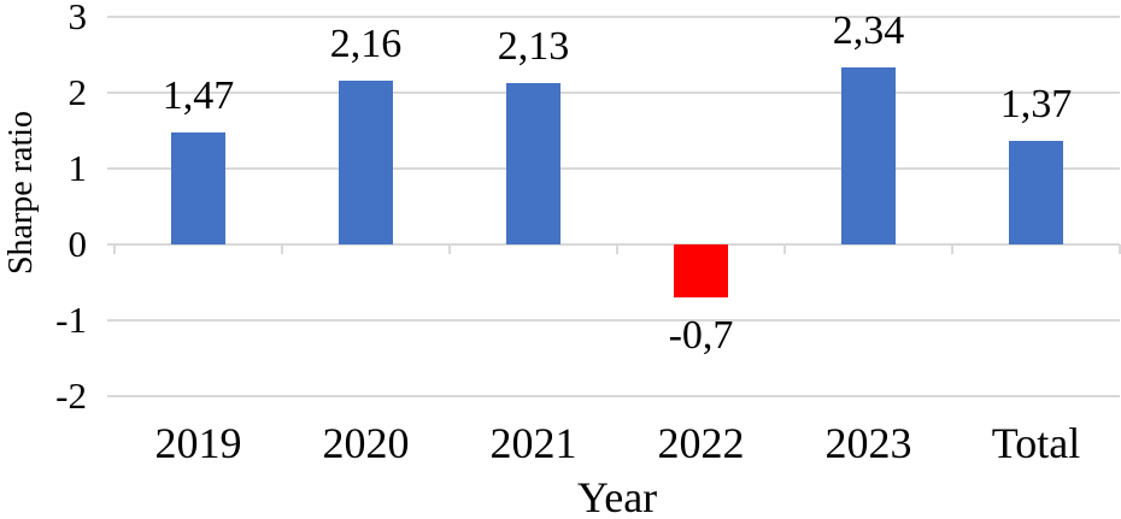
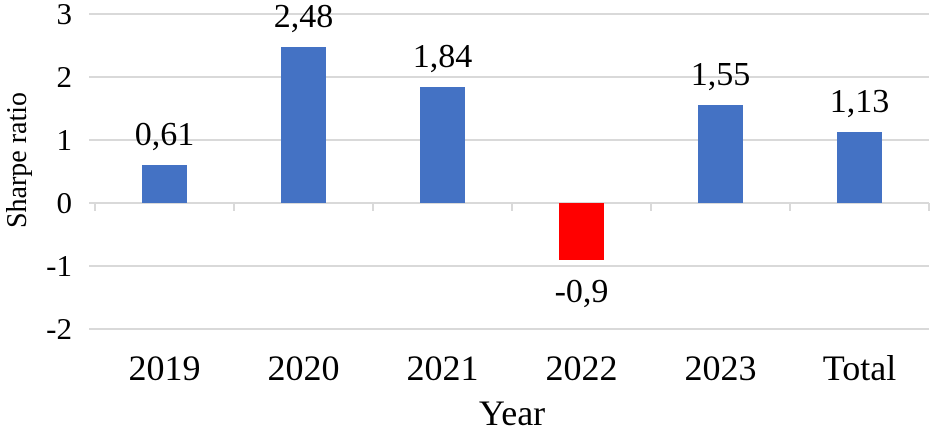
2019: 1,47 -> 0,61
2020: 2,16 -> 2,48
2021: 2,13 -> 1,84
2022: -0,7 -> -0,9
2023: 2,34 -> 1,55
Total: 1,37 -> 1,13
